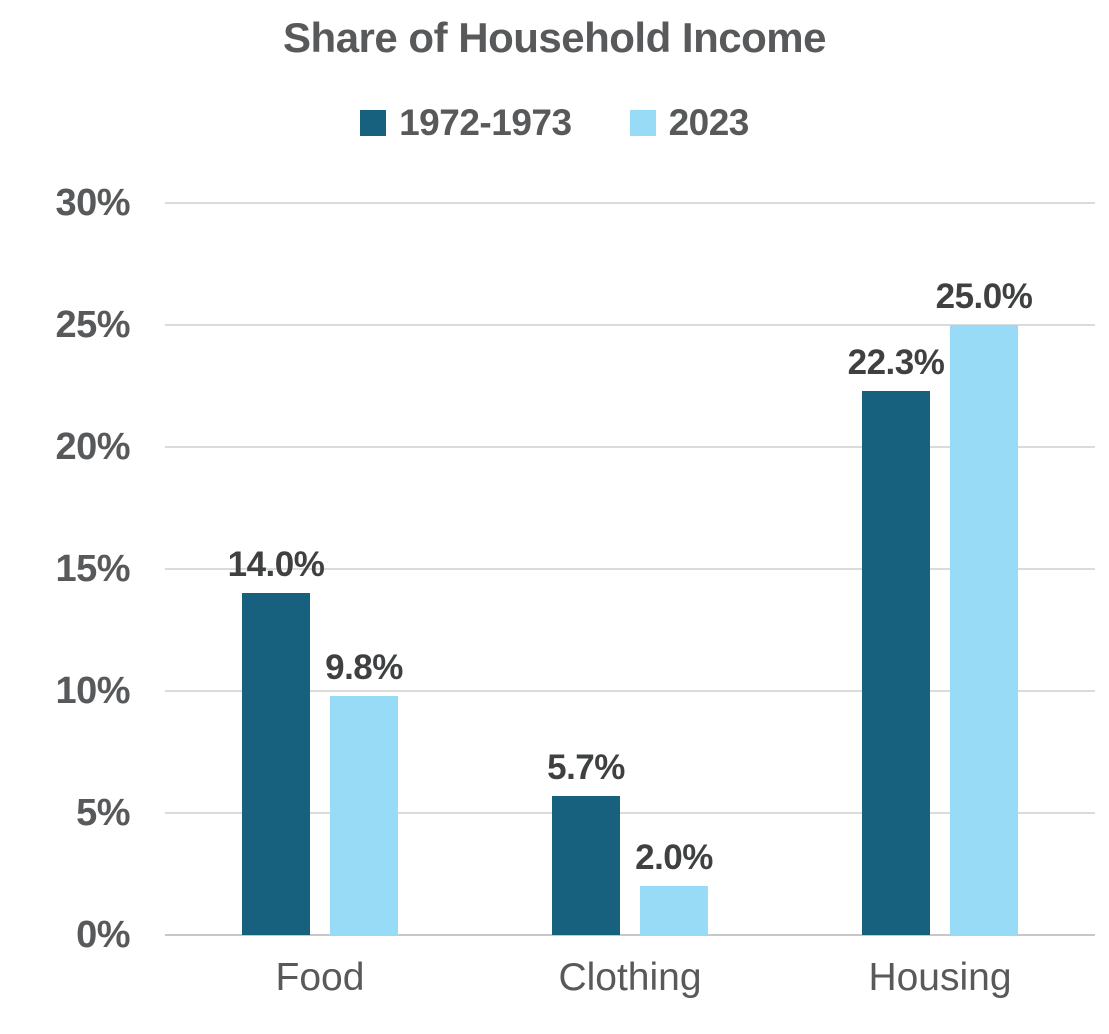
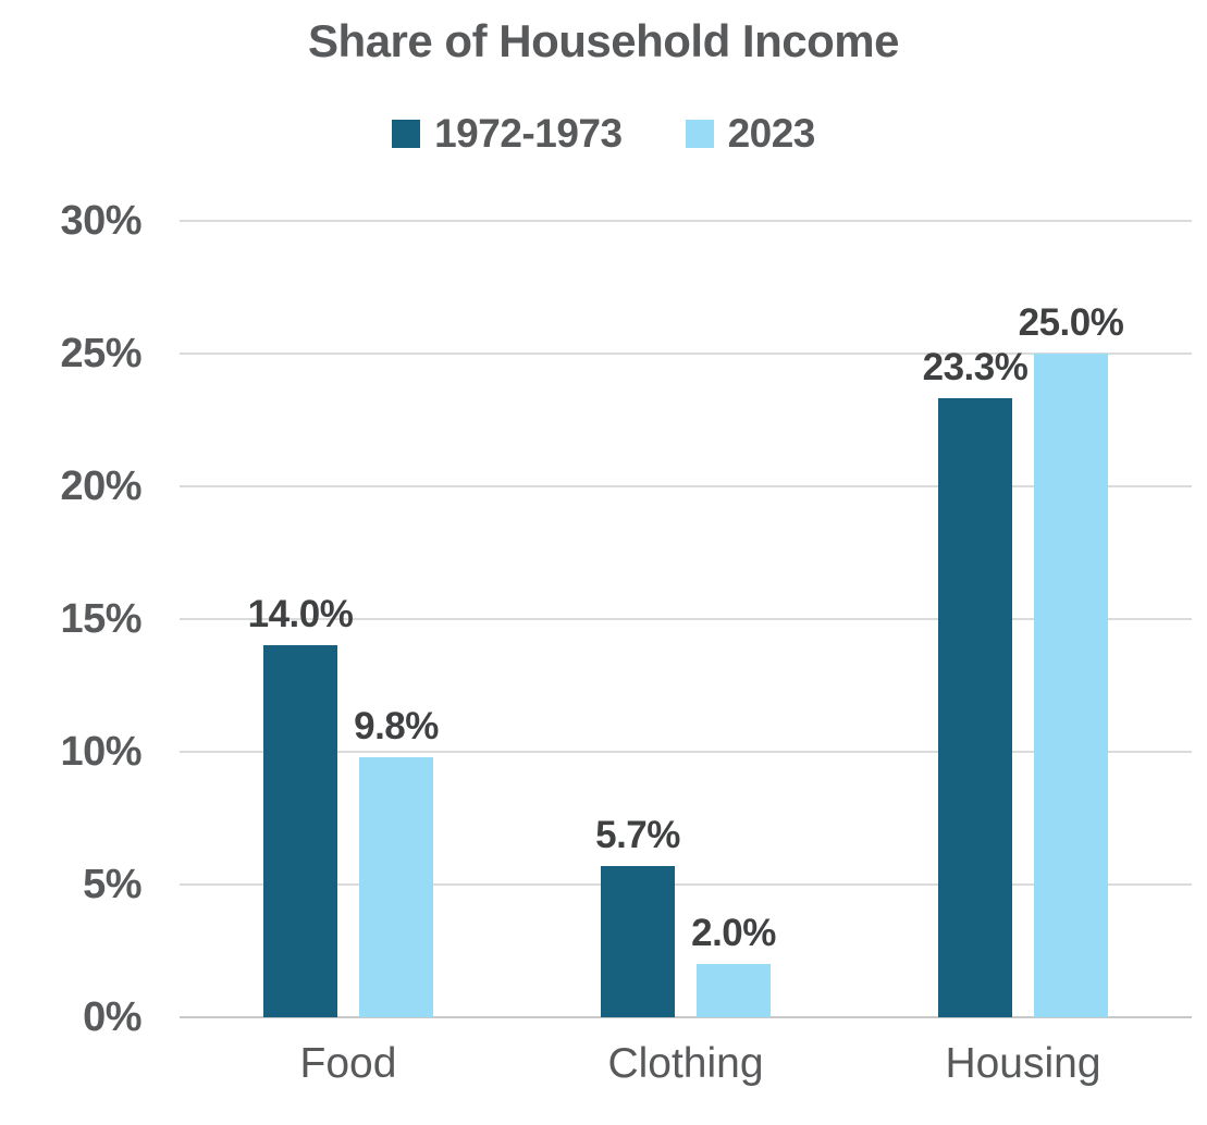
1972-1973/Housing: 22.3% -> 23.3%
